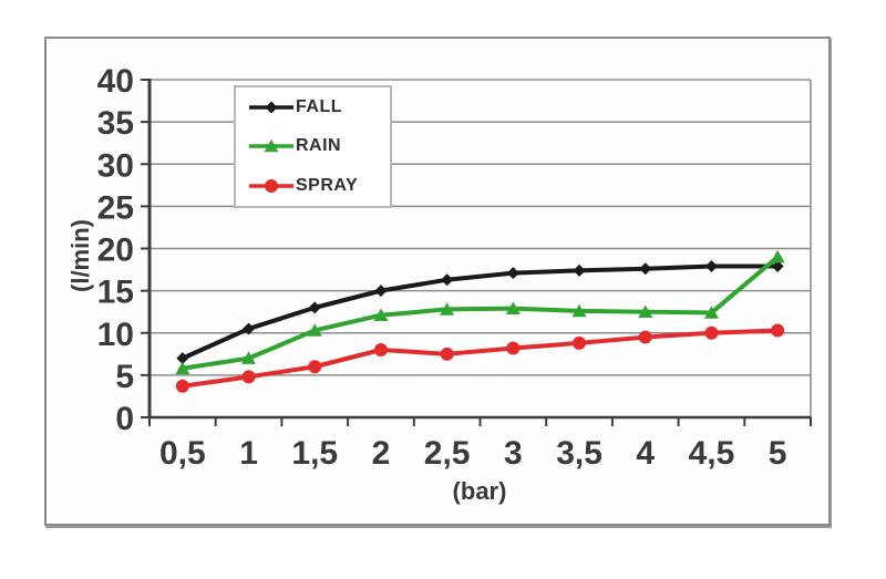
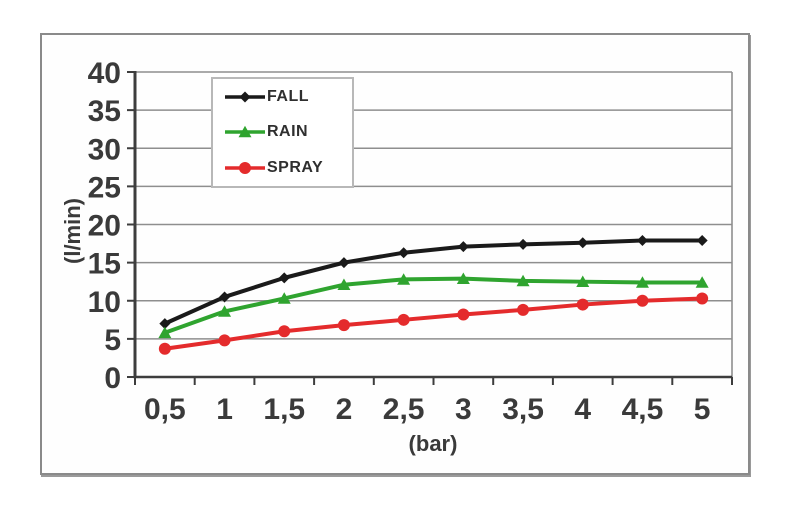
RAIN/1: 7 -> 9
SPRAY/2: 8 -> 7
RAIN/5: 19 -> 12
